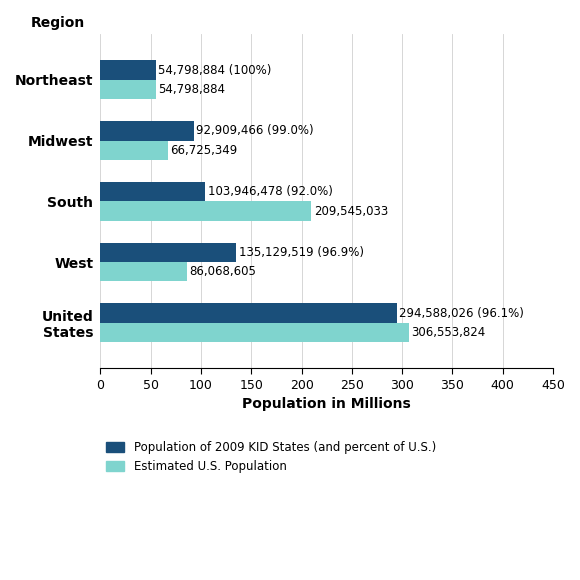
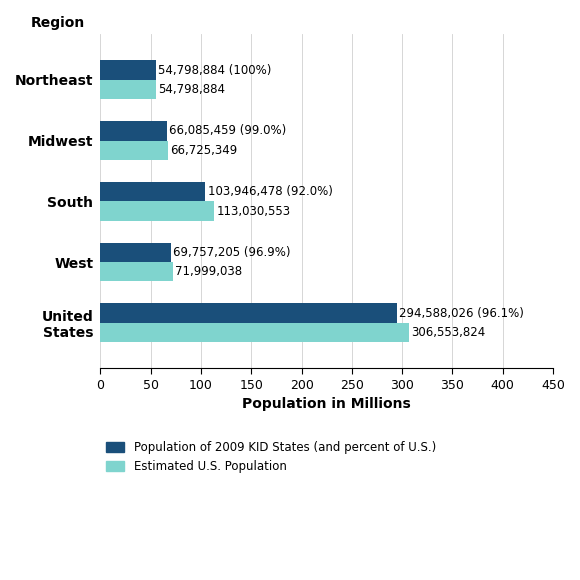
Population of 2009 KID States (and percent of U.S.)/Midwest: 92,909,466 -> 66,085,459
Estimated U.S. Population/South: 209,545,033 -> 113,030,553
Population of 2009 KID States (and percent of U.S.)/West: 135,129,519 -> 69,757,205
Estimated U.S. Population/West: 86,068,605 -> 71,999,038
